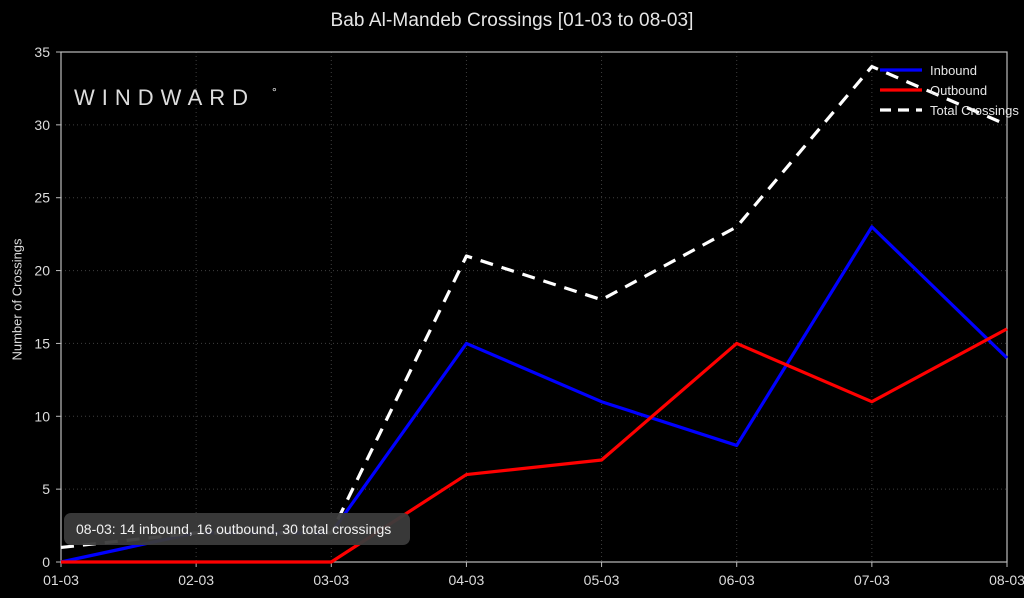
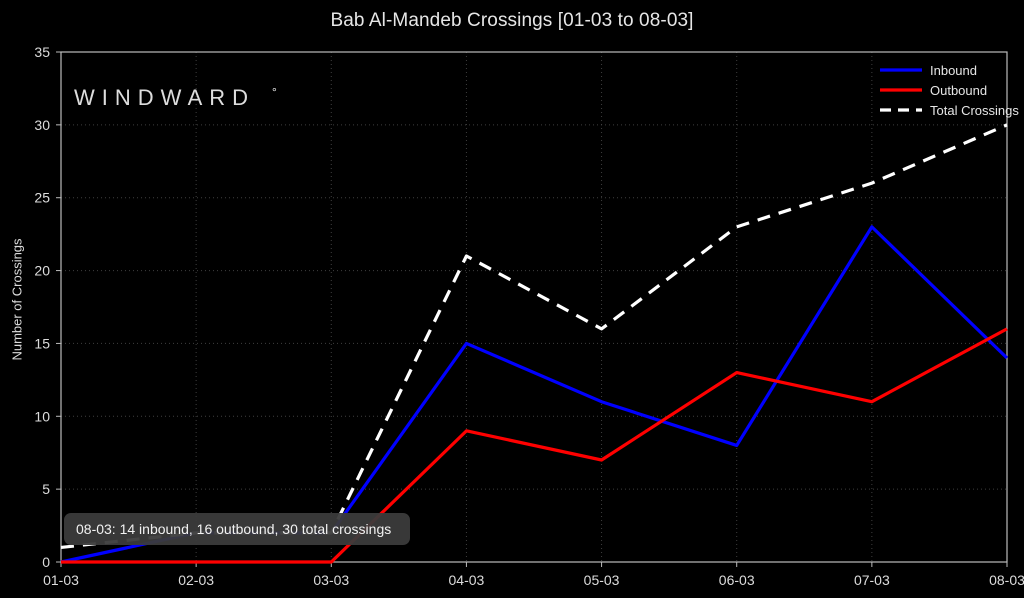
Outbound/04-03: 6 -> 9
Total Crossings/05-03: 18 -> 16
Outbound/06-03: 15 -> 13
Total Crossings/07-03: 34 -> 26
